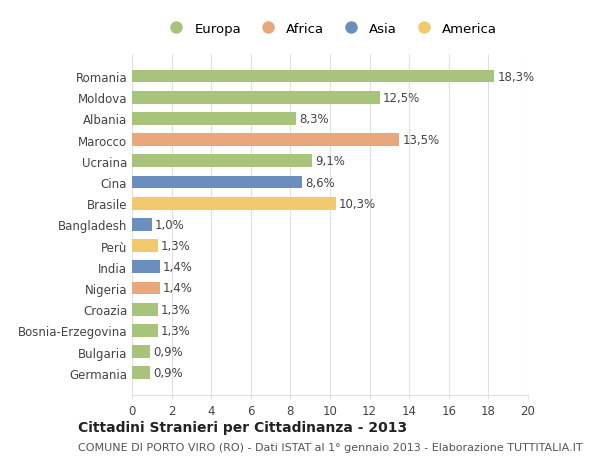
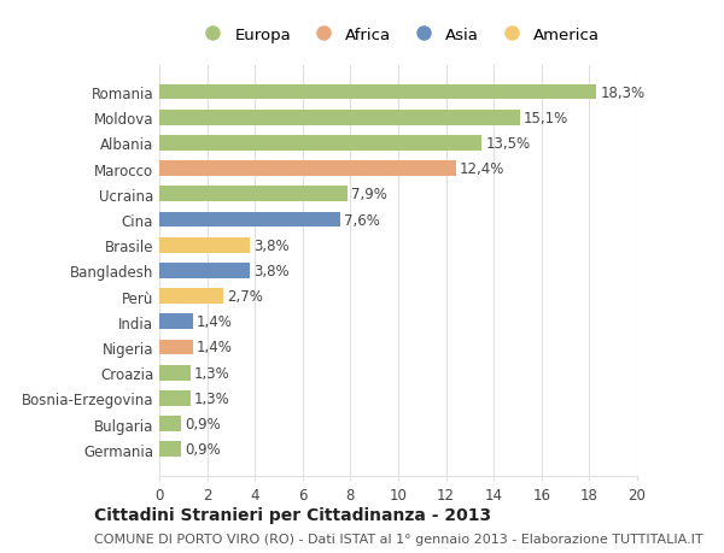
Moldova: 12,5% -> 15,1%
Albania: 8,3% -> 13,5%
Marocco: 13,5% -> 12,4%
Ucraina: 9,1% -> 7,9%
Cina: 8,6% -> 7,6%
Brasile: 10,3% -> 3,8%
Bangladesh: 1,0% -> 3,8%
Perù: 1,3% -> 2,7%
